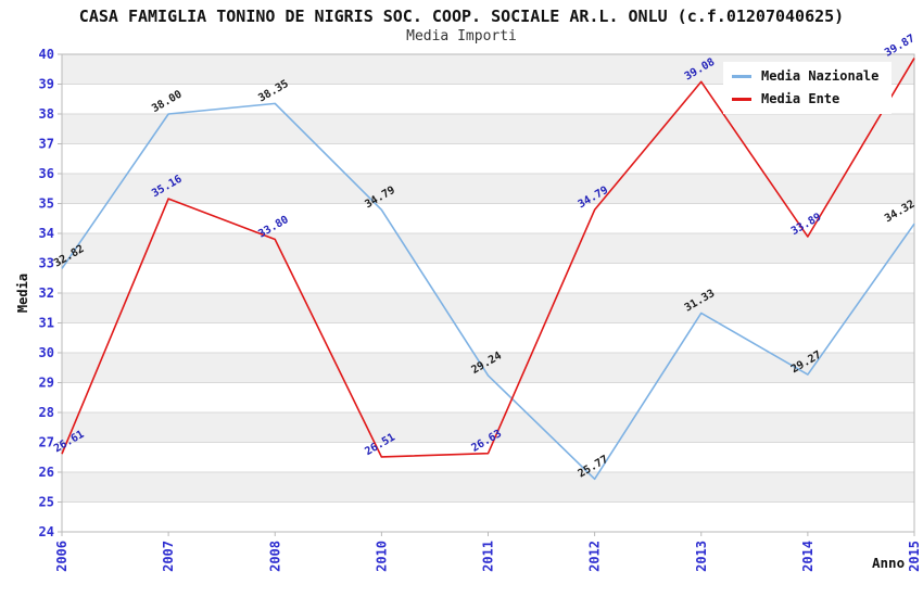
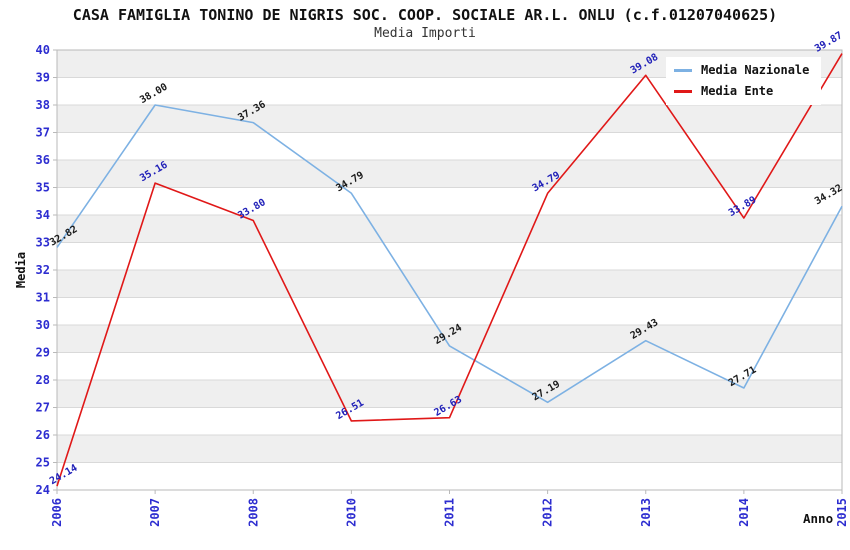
Media Ente/2006: 26.61 -> 24.14
Media Nazionale/2008: 38.35 -> 37.36
Media Nazionale/2012: 25.77 -> 27.19
Media Nazionale/2013: 31.33 -> 29.43
Media Nazionale/2014: 29.27 -> 27.71
